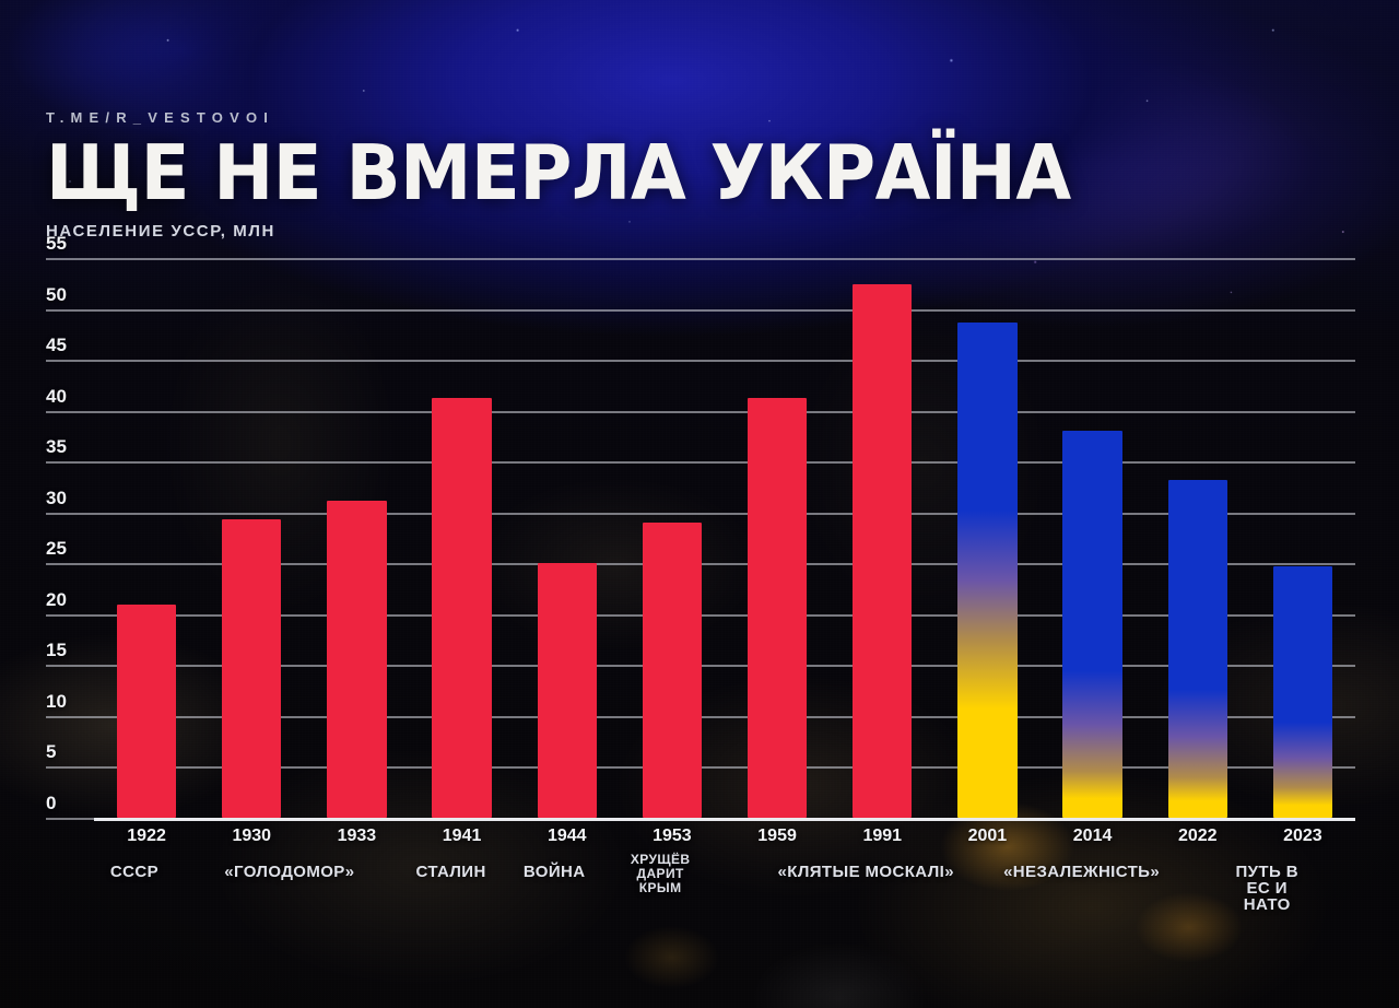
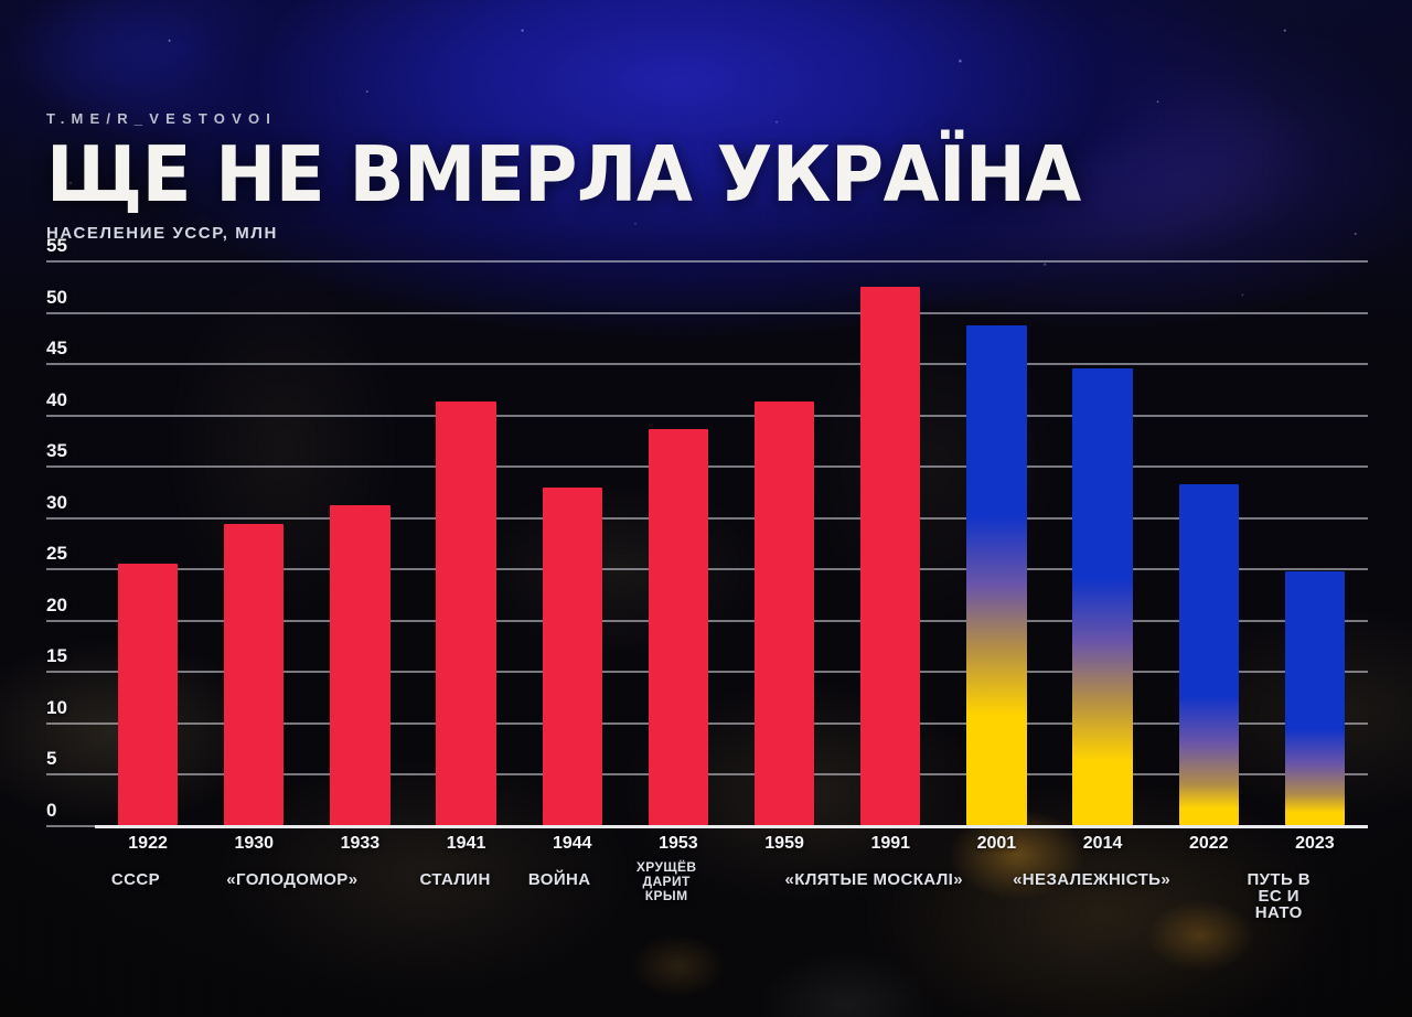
1922: 21 -> 26
1944: 25 -> 33
1953: 29 -> 39
2014: 38 -> 44
